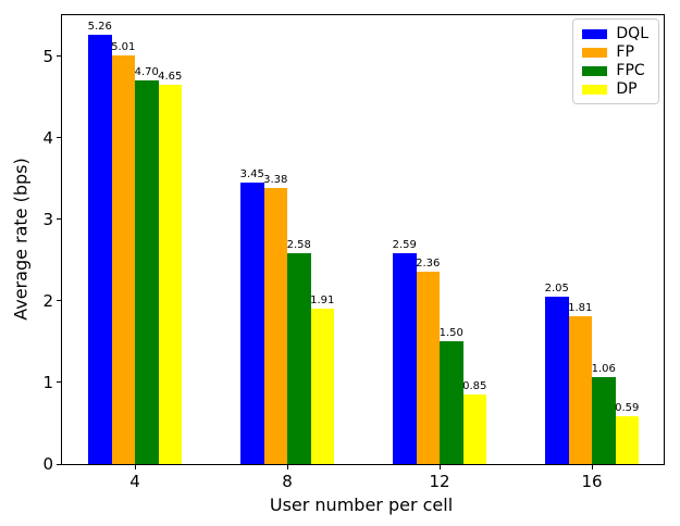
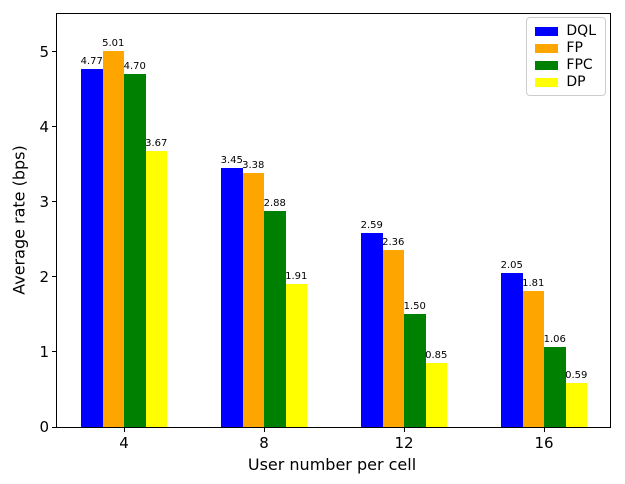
DQL/4: 5.26 -> 4.77
DP/4: 4.65 -> 3.67
FPC/8: 2.58 -> 2.88
